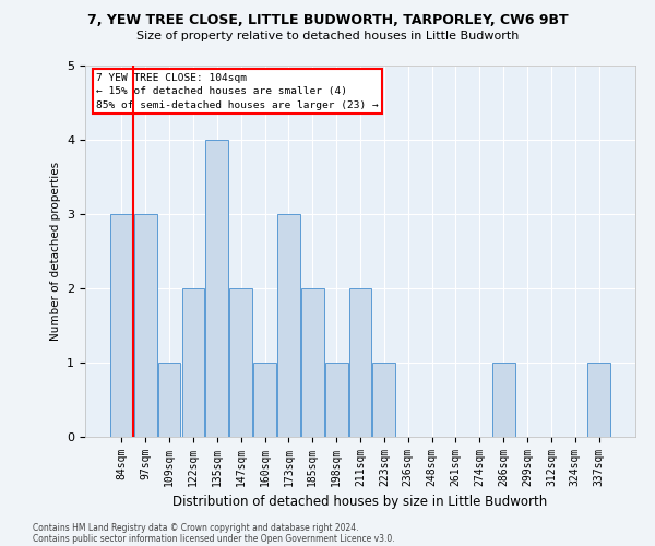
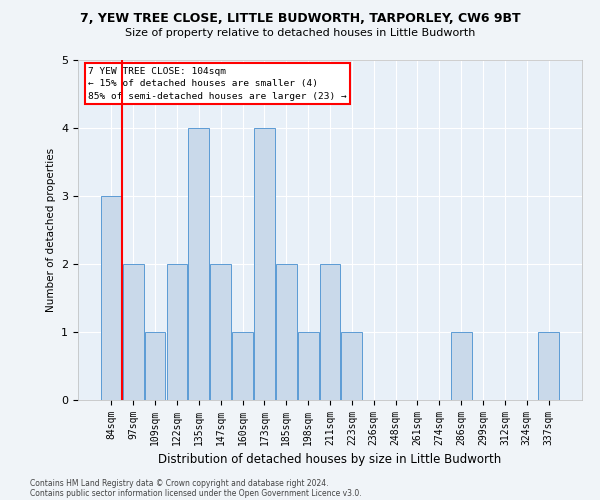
97sqm: 3 -> 2
173sqm: 3 -> 4
